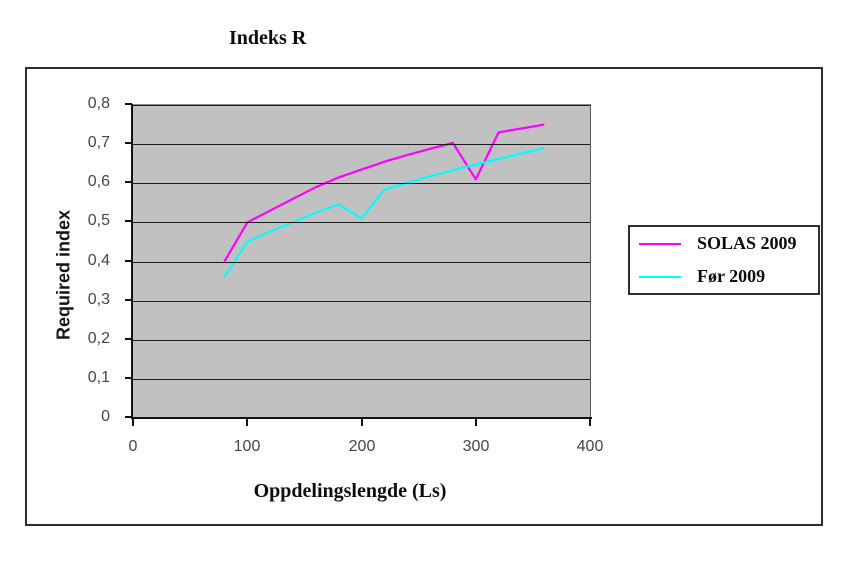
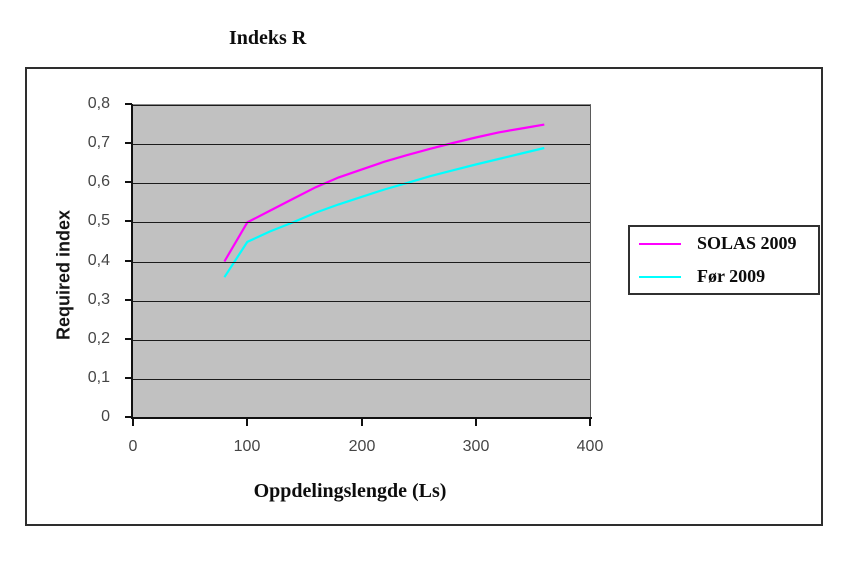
Før 2009/200: 0,51 -> 0,56
SOLAS 2009/300: 0,61 -> 0,72
